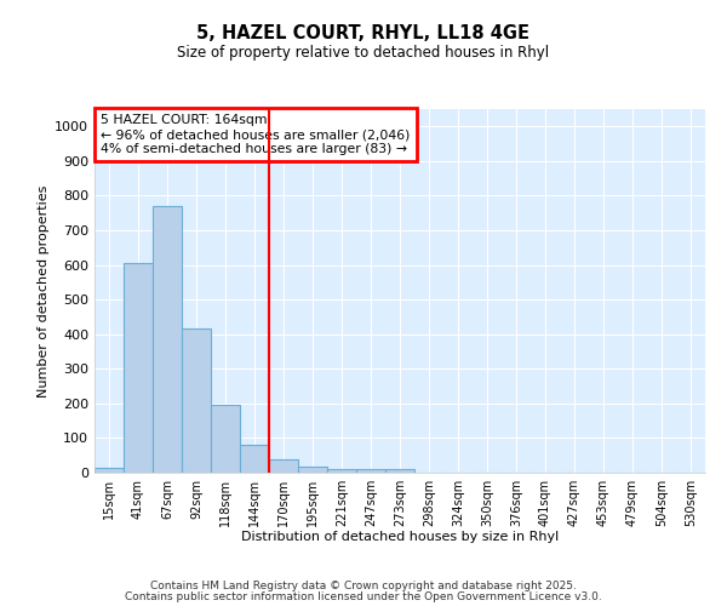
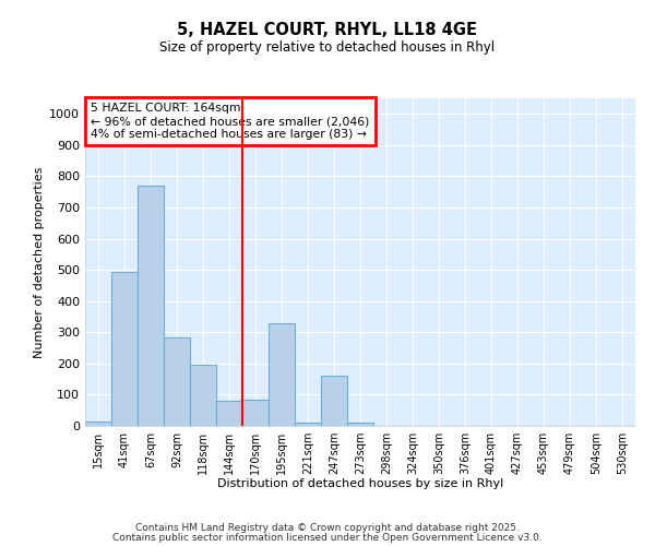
41sqm: 605 -> 495
92sqm: 415 -> 285
170sqm: 38 -> 85
195sqm: 18 -> 330
247sqm: 10 -> 160
